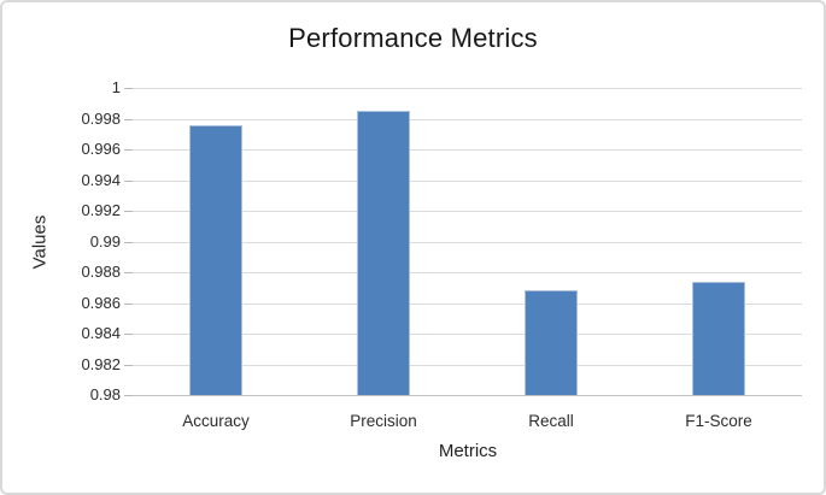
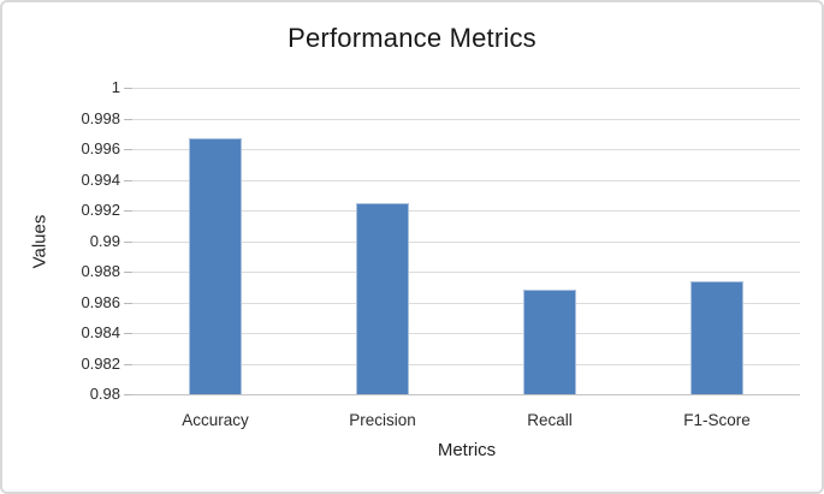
Accuracy: 0.9976 -> 0.9967
Precision: 0.9985 -> 0.9925
